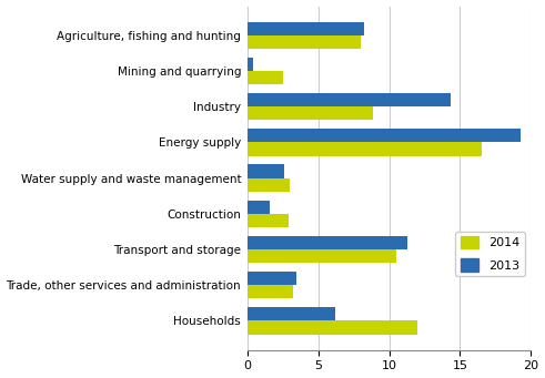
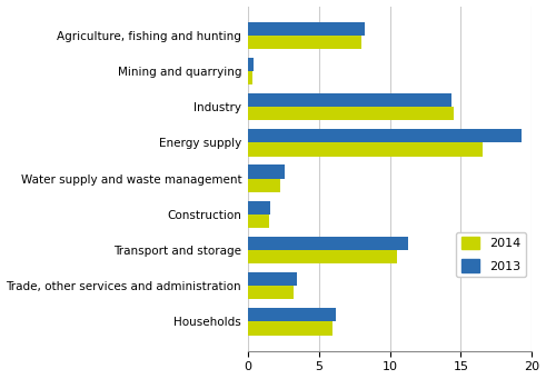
2014/Mining and quarrying: 2.5 -> 0.3
2014/Industry: 8.9 -> 14.5
2014/Water supply and waste management: 3.0 -> 2.3
2014/Construction: 2.9 -> 1.5
2014/Households: 12.0 -> 6.0
